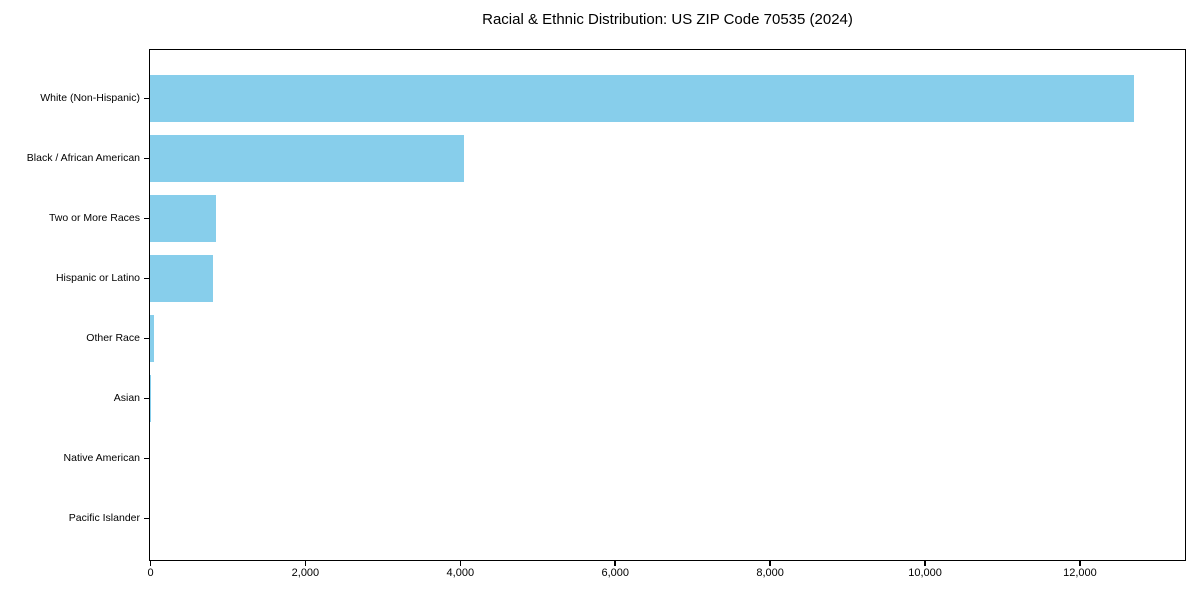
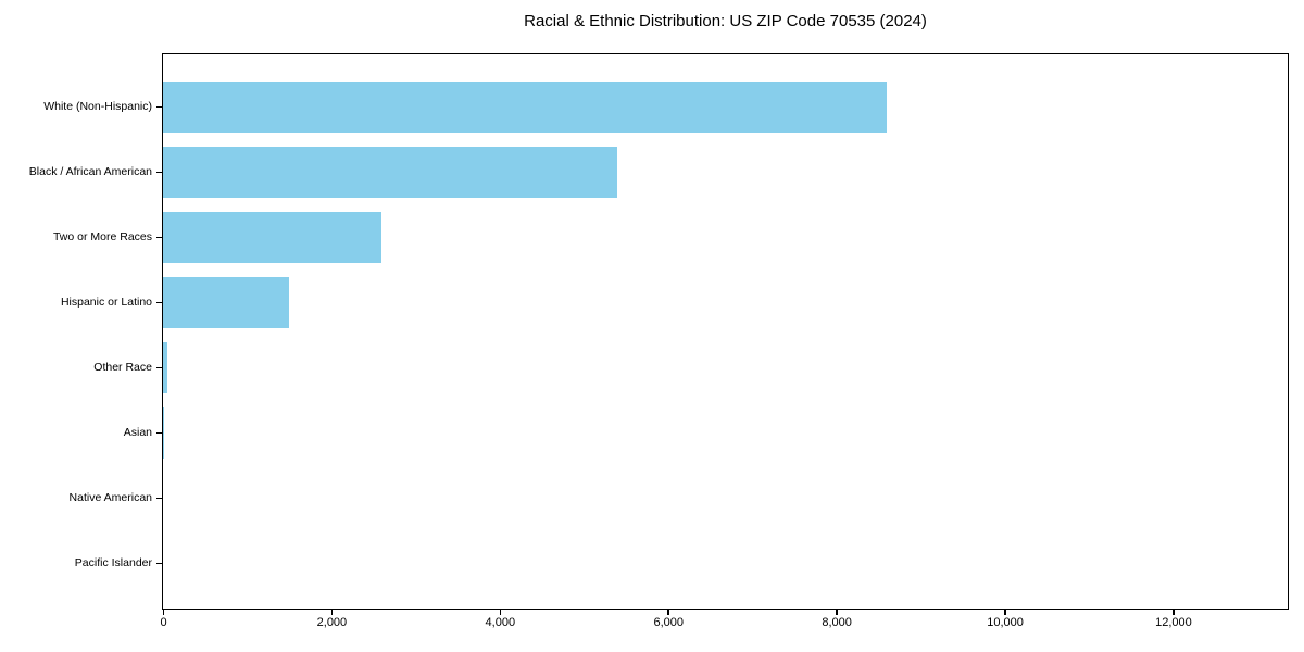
White (Non-Hispanic): 12700 -> 8600
Black / African American: 4000 -> 5400
Two or More Races: 800 -> 2600
Hispanic or Latino: 800 -> 1500
